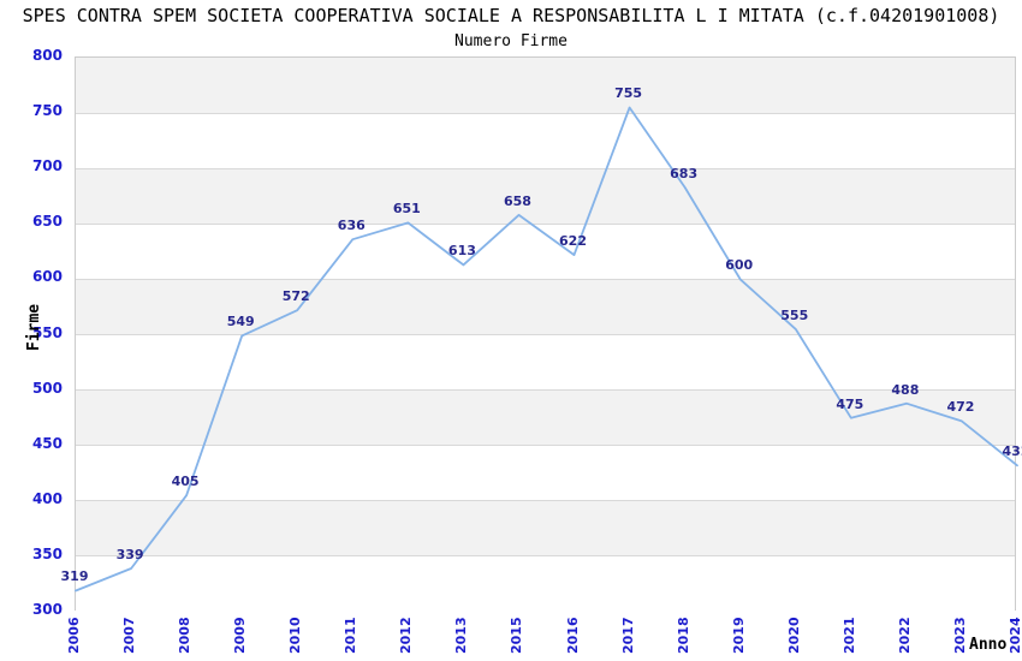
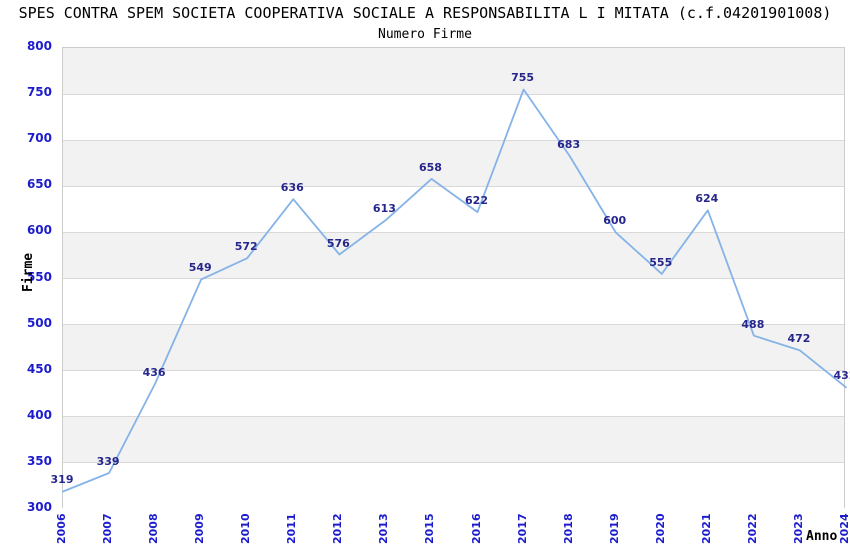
2008: 405 -> 436
2012: 651 -> 576
2021: 475 -> 624
